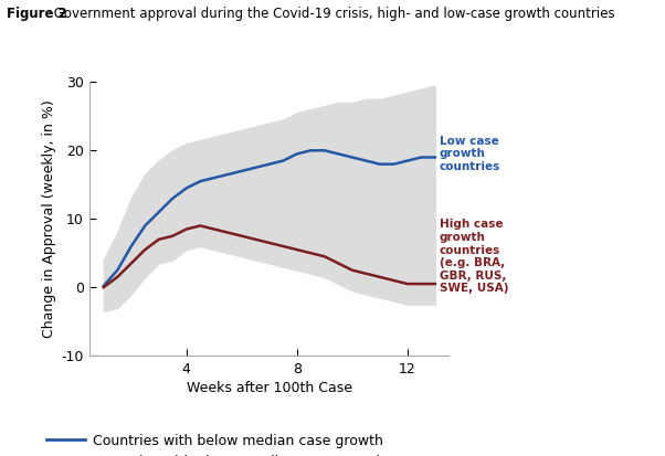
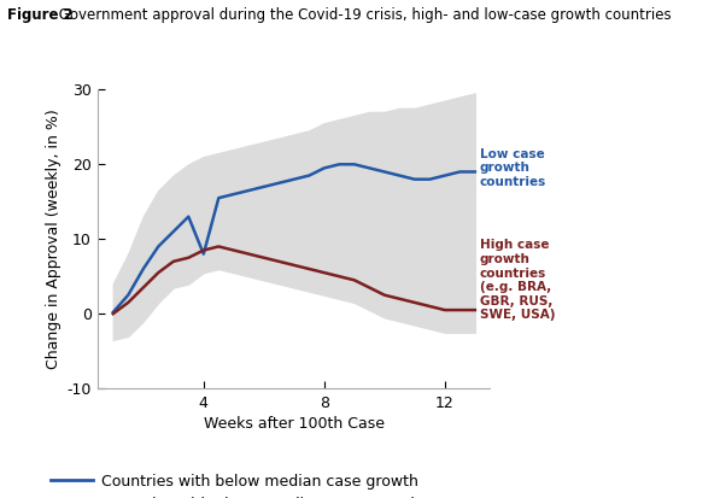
Countries with below median case growth/4: 14.5 -> 8.0
